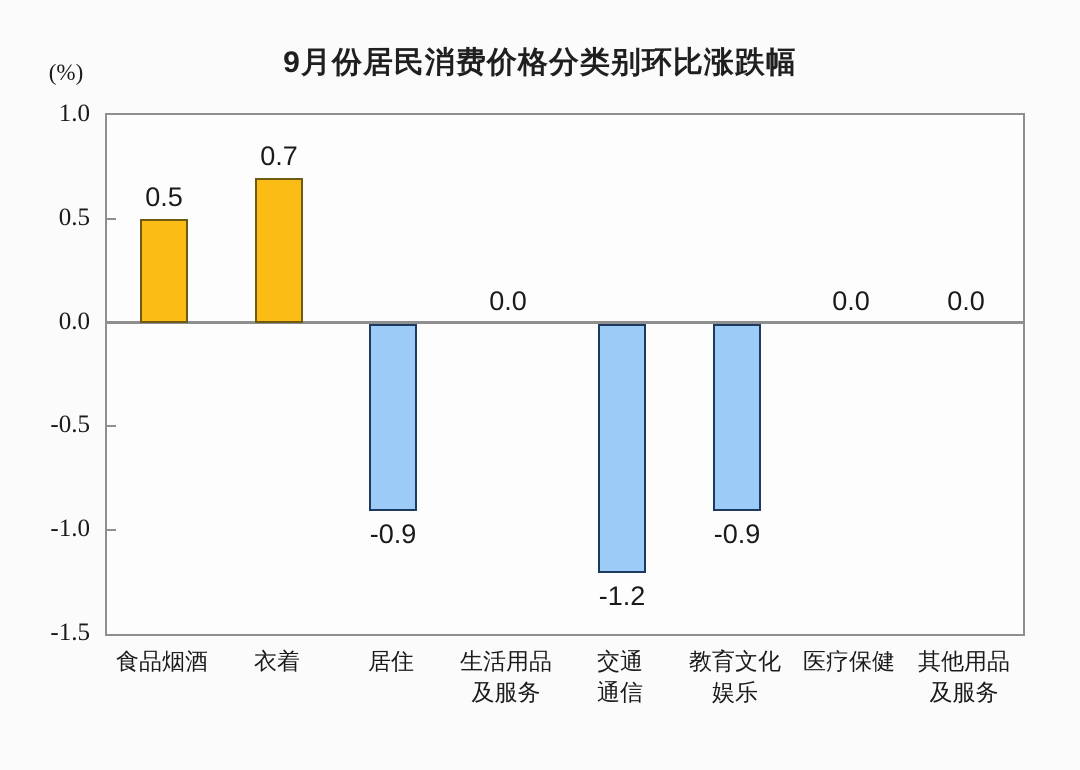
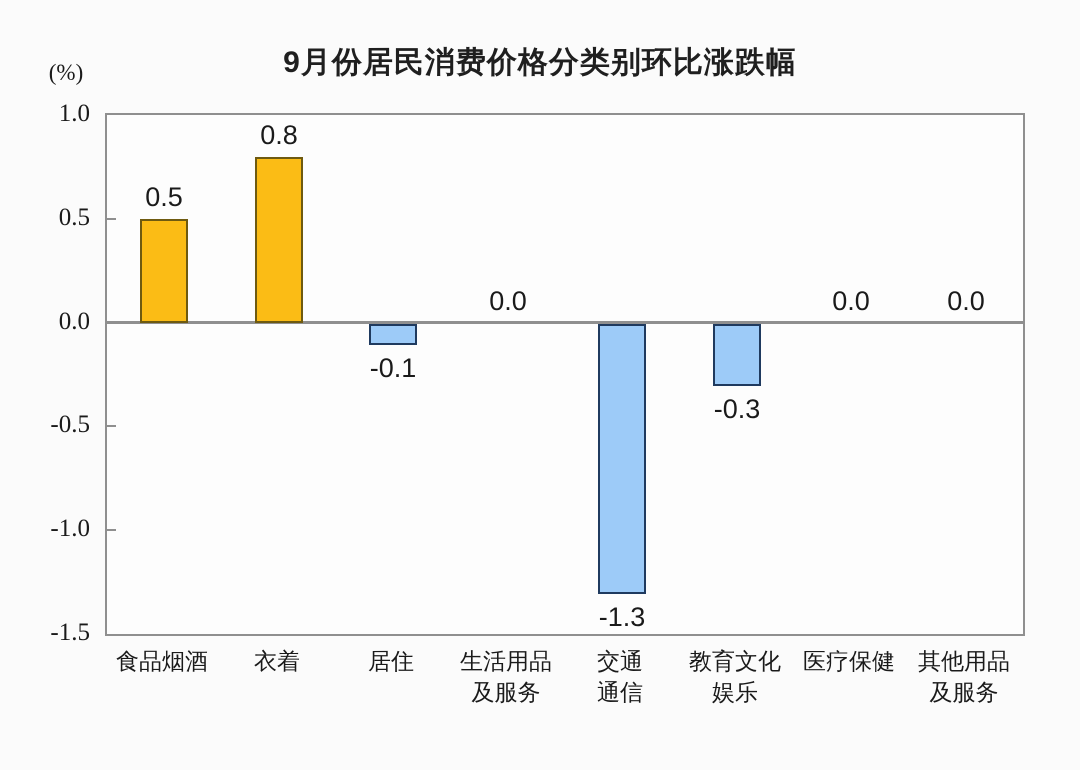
衣着: 0.7 -> 0.8
居住: -0.9 -> -0.1
交通 通信: -1.2 -> -1.3
教育文化 娱乐: -0.9 -> -0.3
